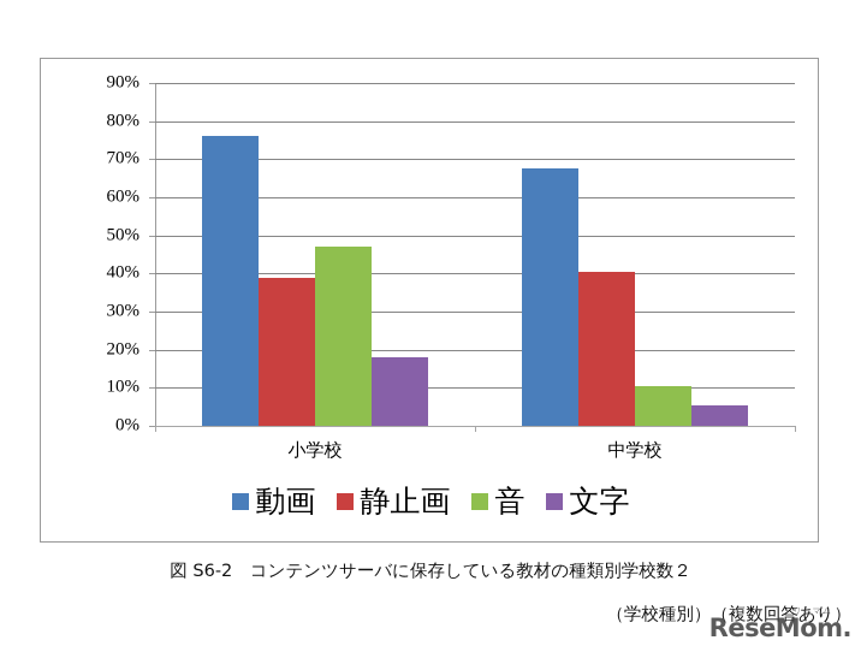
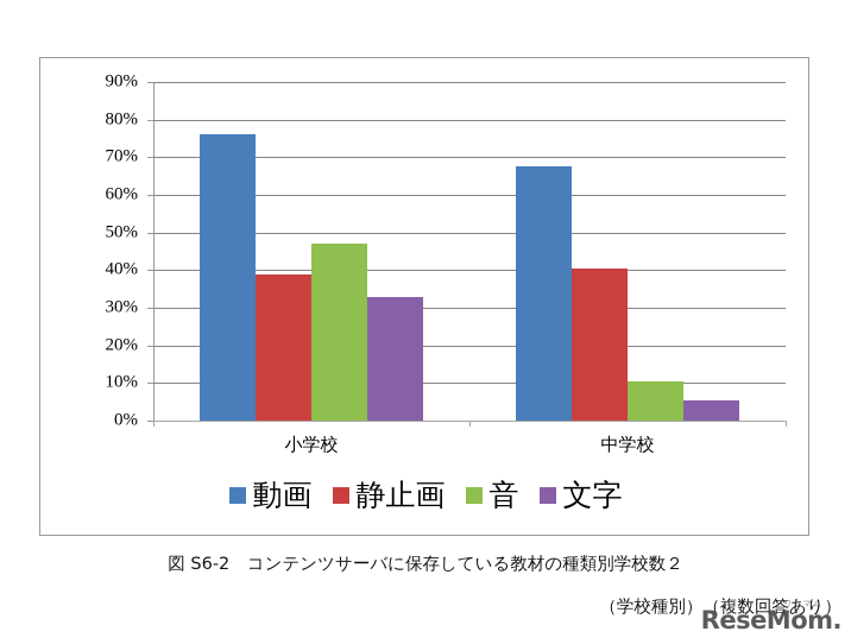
文字/小学校: 18% -> 33%
